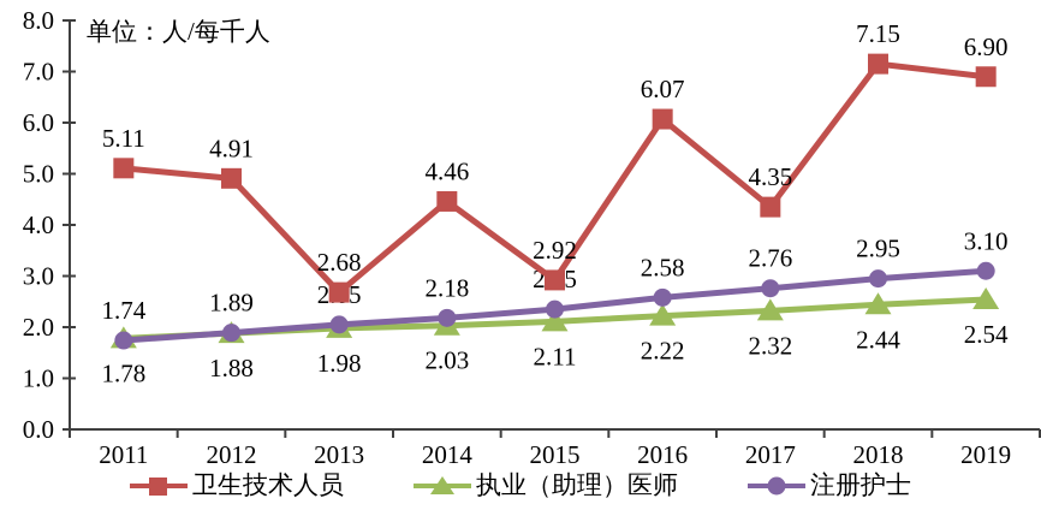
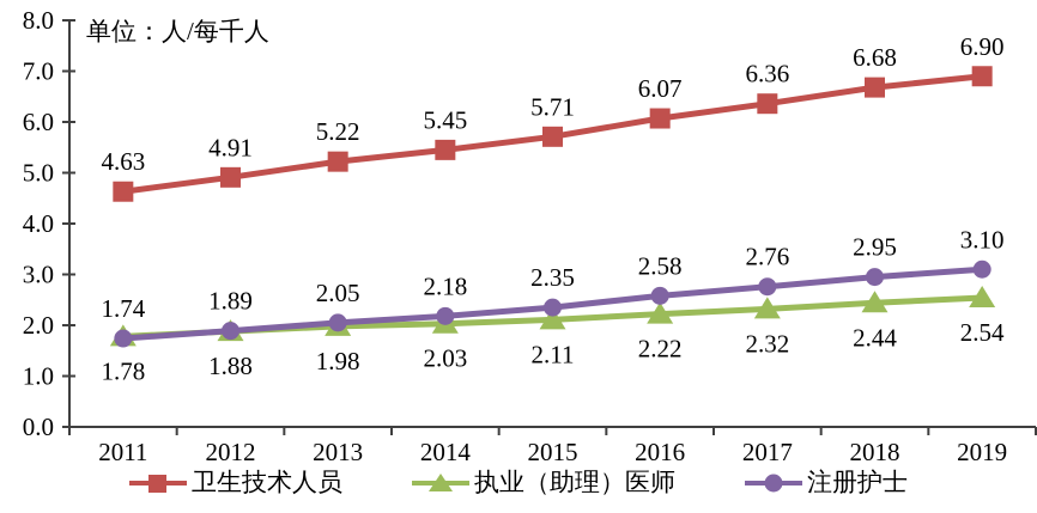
卫生技术人员/2011: 5.11 -> 4.63
卫生技术人员/2013: 2.68 -> 5.22
卫生技术人员/2014: 4.46 -> 5.45
卫生技术人员/2015: 2.92 -> 5.71
卫生技术人员/2017: 4.35 -> 6.36
卫生技术人员/2018: 7.15 -> 6.68
